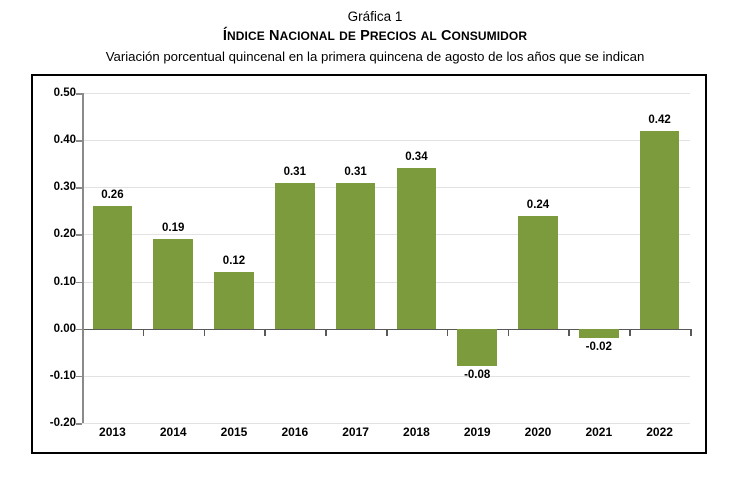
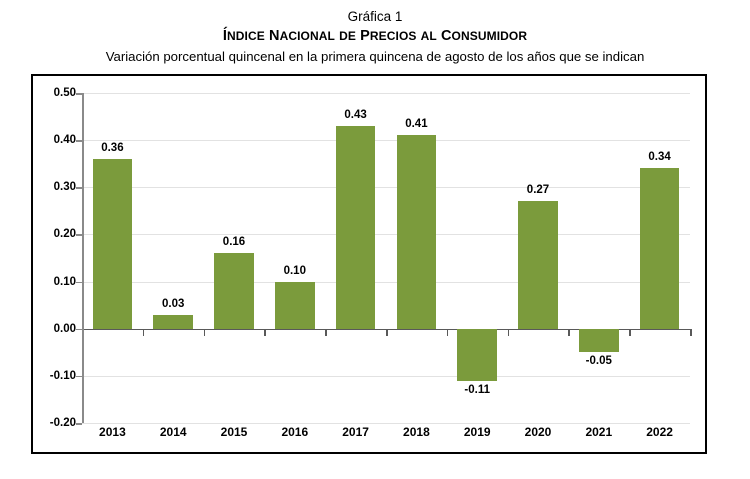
2013: 0.26 -> 0.36
2014: 0.19 -> 0.03
2015: 0.12 -> 0.16
2016: 0.31 -> 0.10
2017: 0.31 -> 0.43
2018: 0.34 -> 0.41
2019: -0.08 -> -0.11
2020: 0.24 -> 0.27
2021: -0.02 -> -0.05
2022: 0.42 -> 0.34
